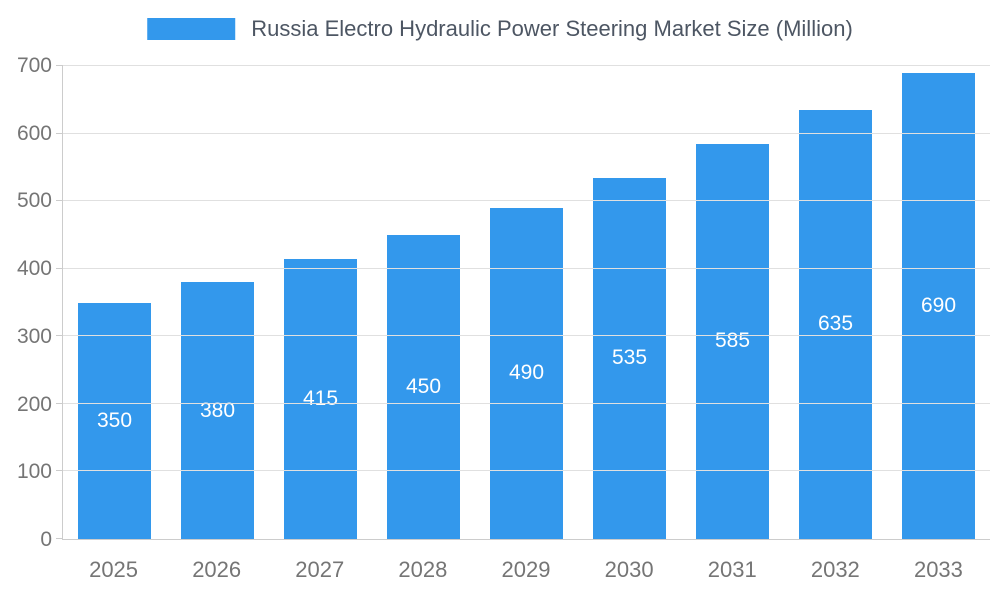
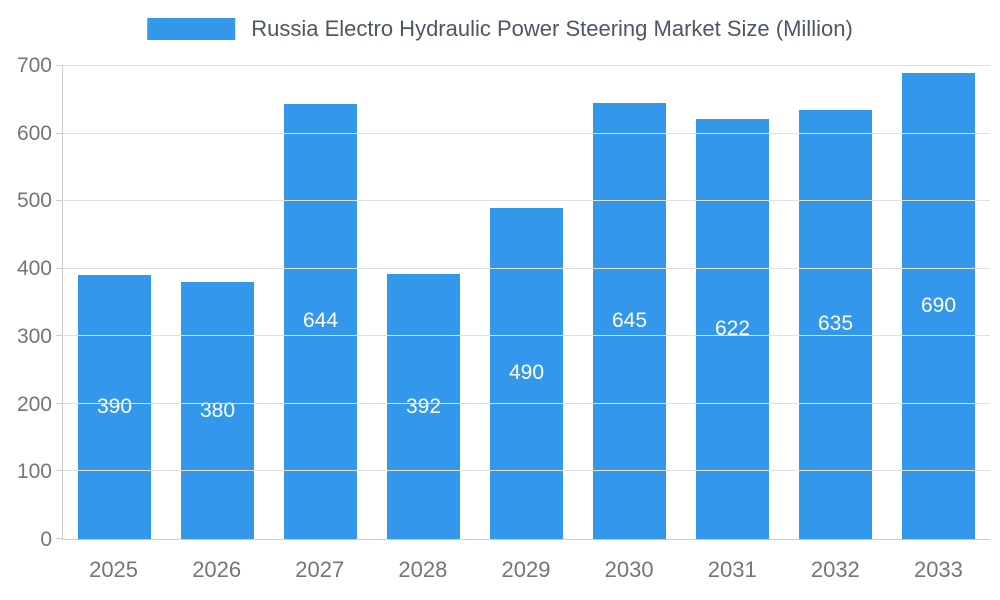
2025: 350 -> 390
2027: 415 -> 644
2028: 450 -> 392
2030: 535 -> 645
2031: 585 -> 622
